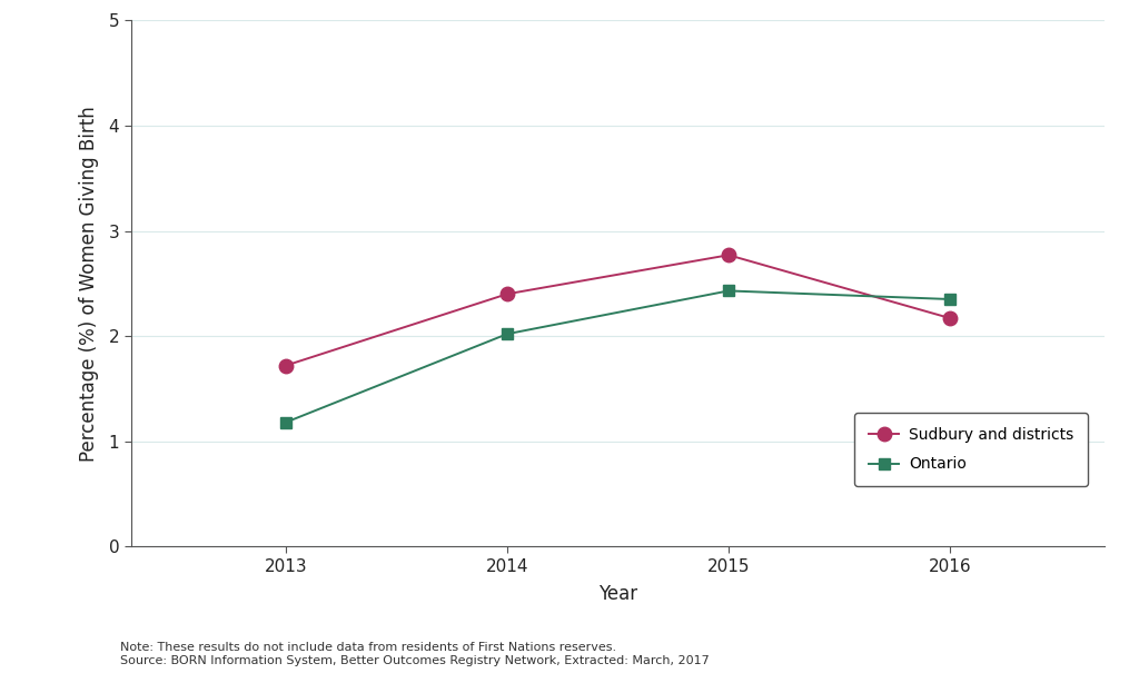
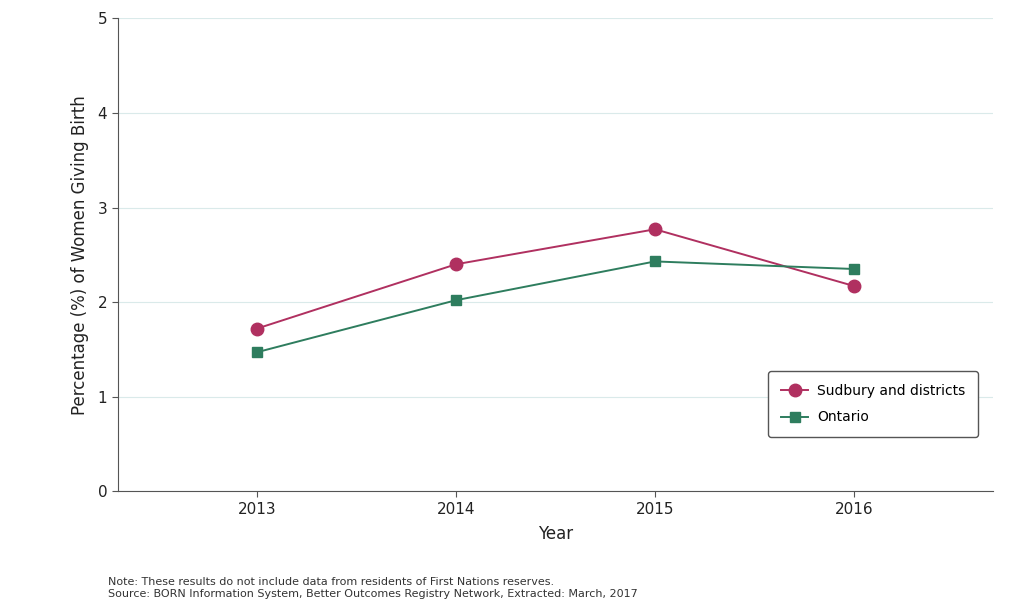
Ontario/2013: 1.18 -> 1.47
